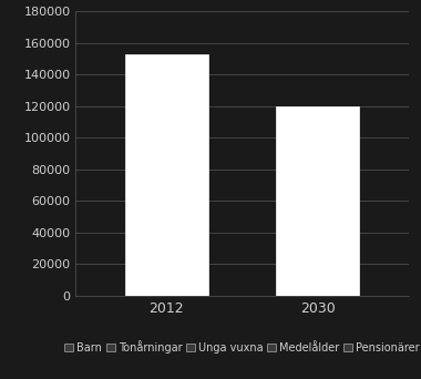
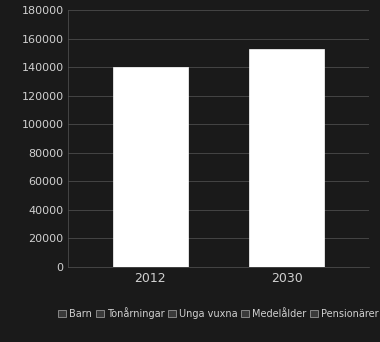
2012: 153000 -> 140000
2030: 120000 -> 153000
